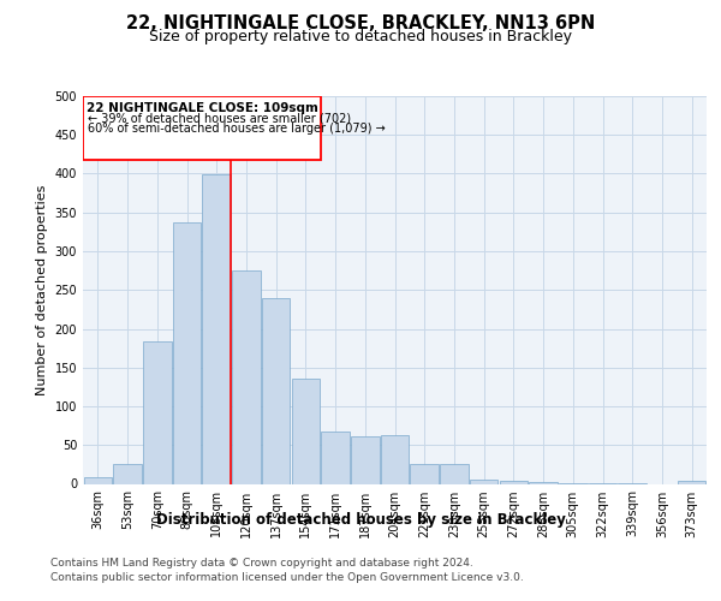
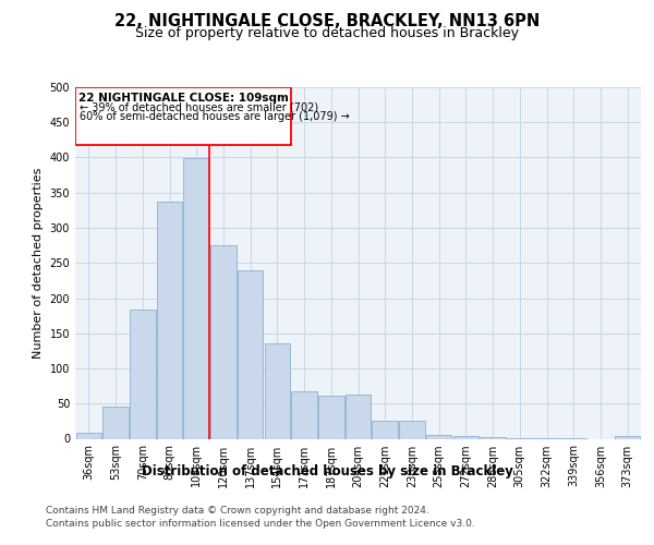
53sqm: 26 -> 46
